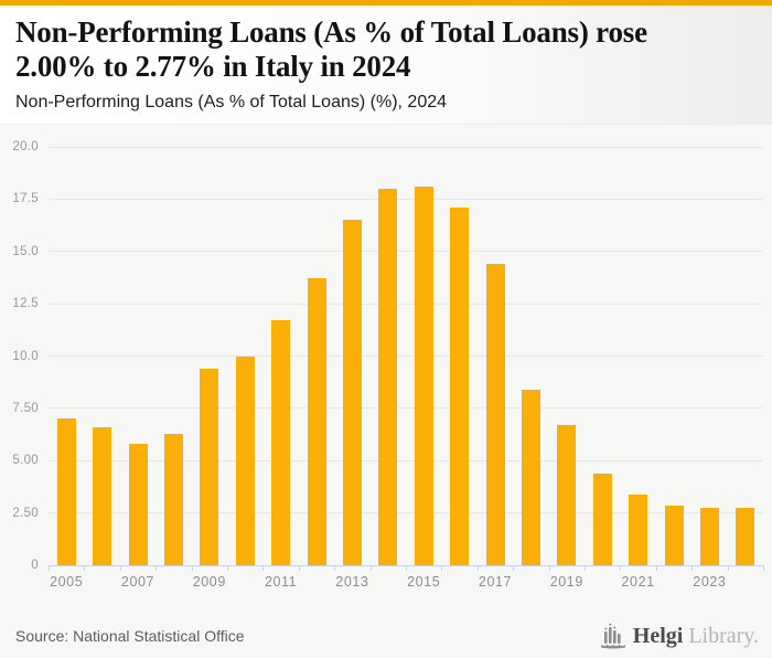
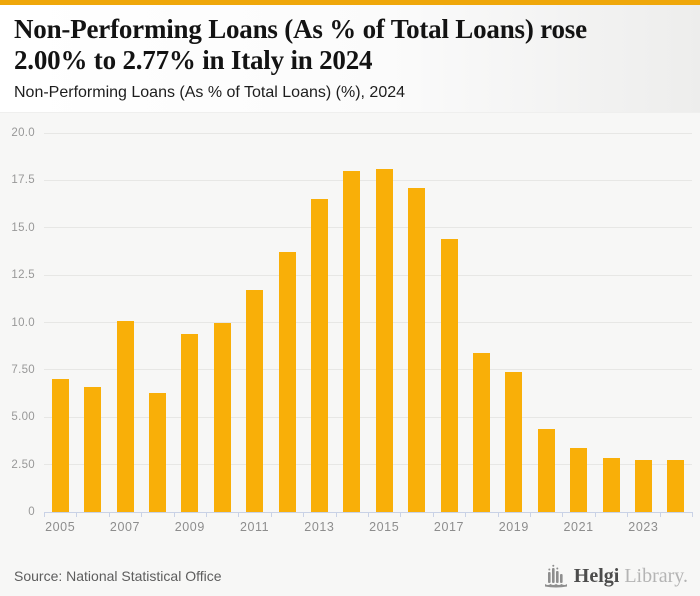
2007: 5.8 -> 10.1
2019: 6.7 -> 7.4
